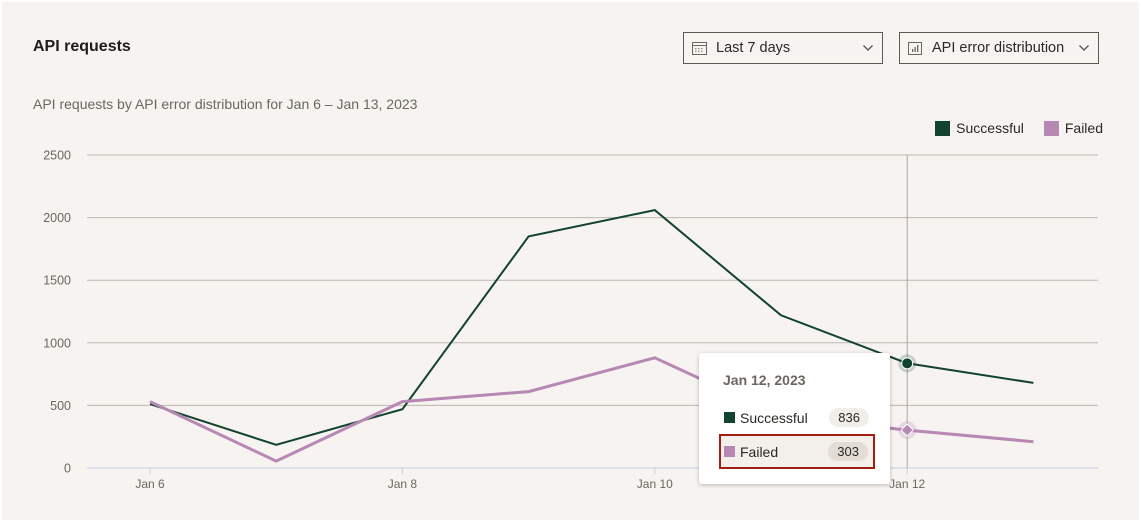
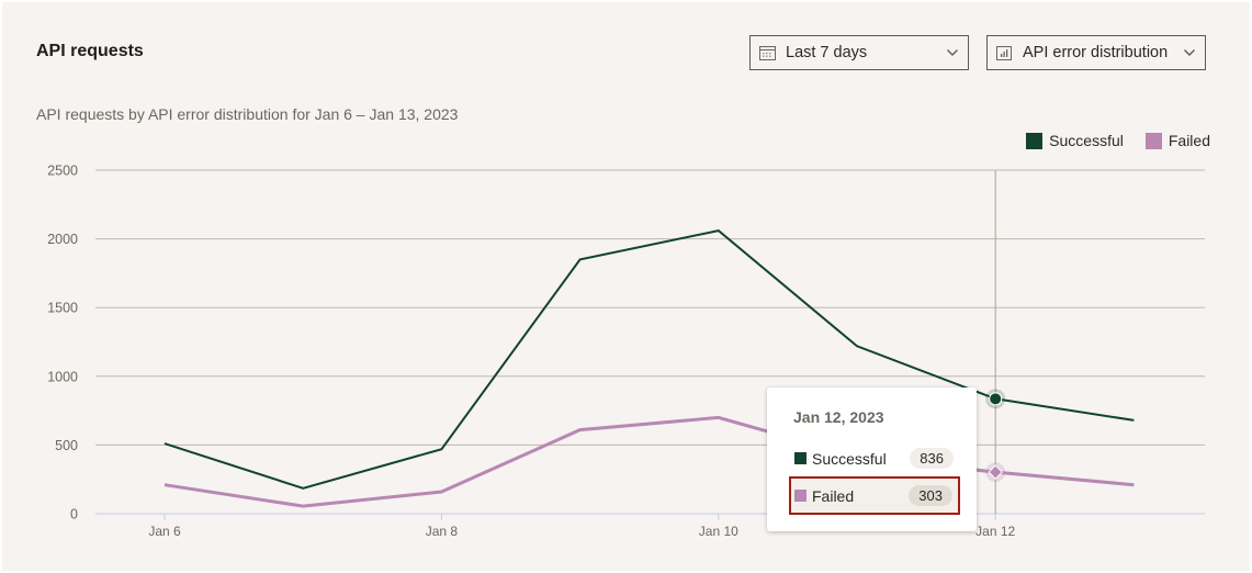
Failed/Jan 6: 530 -> 210
Failed/Jan 8: 530 -> 160
Failed/Jan 10: 880 -> 700
